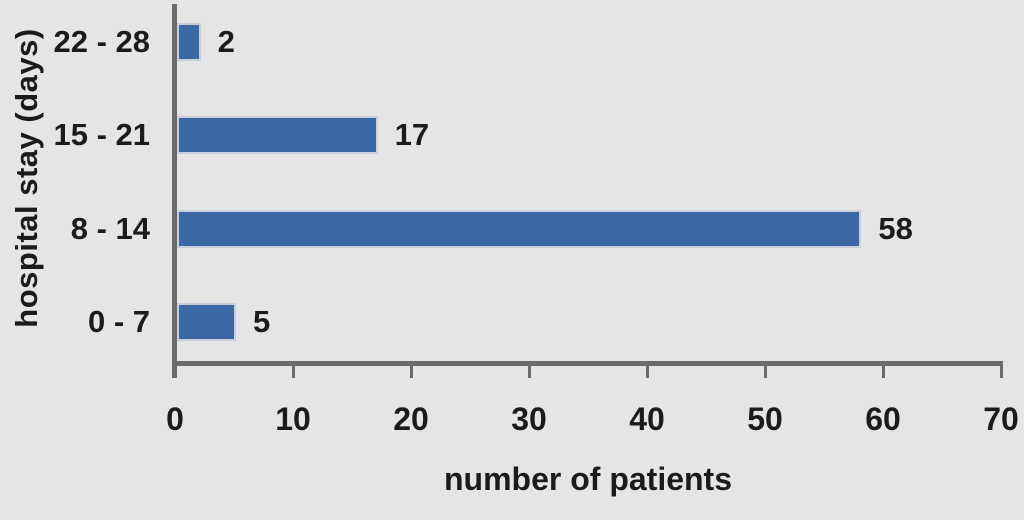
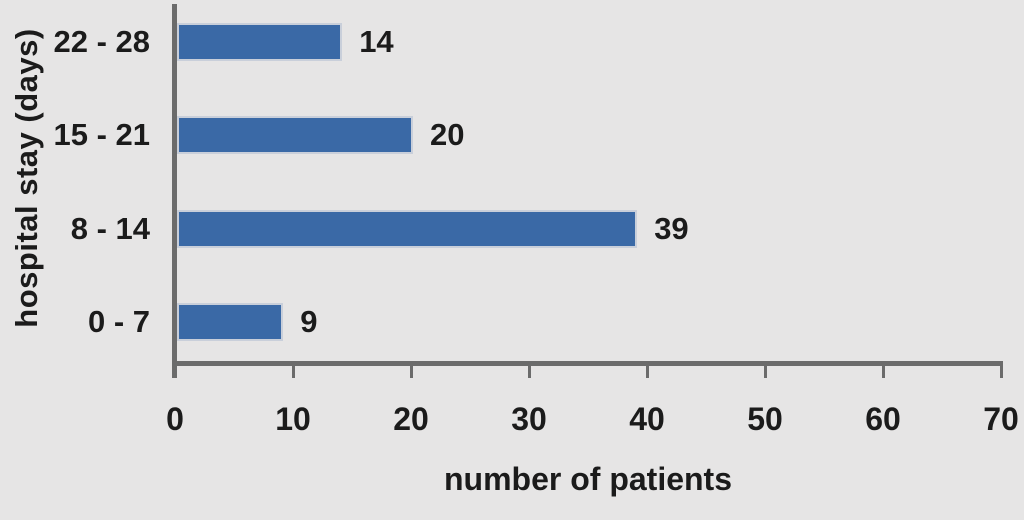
22 - 28: 2 -> 14
15 - 21: 17 -> 20
8 - 14: 58 -> 39
0 - 7: 5 -> 9
